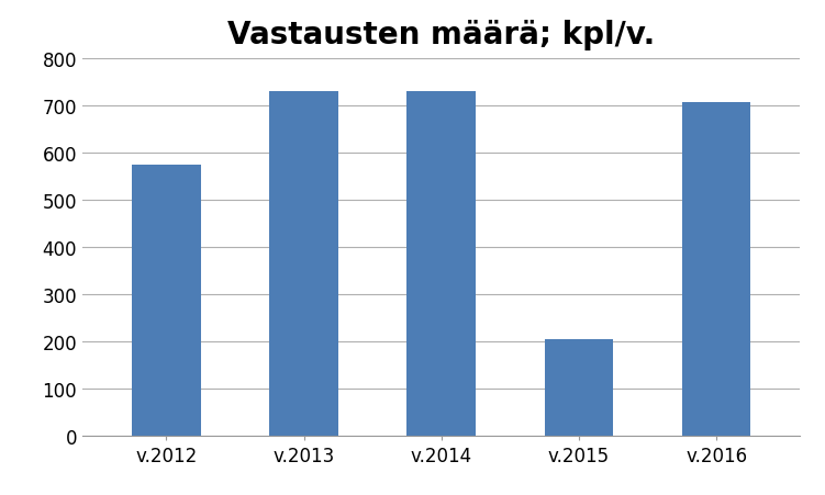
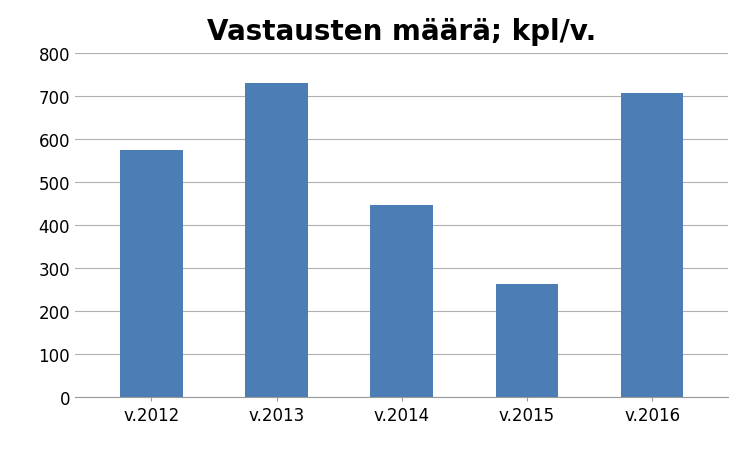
v.2014: 730 -> 447
v.2015: 205 -> 263
